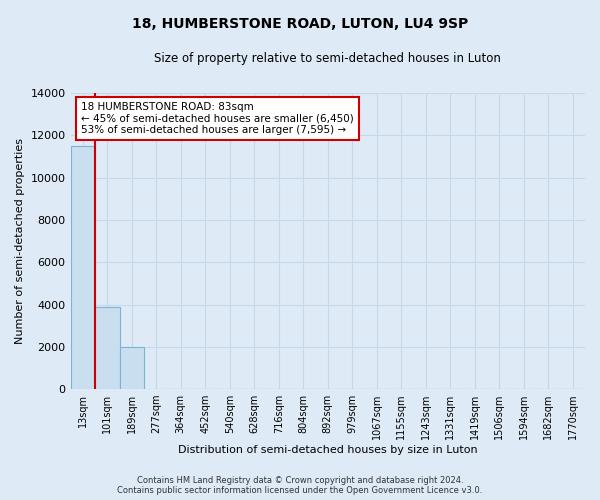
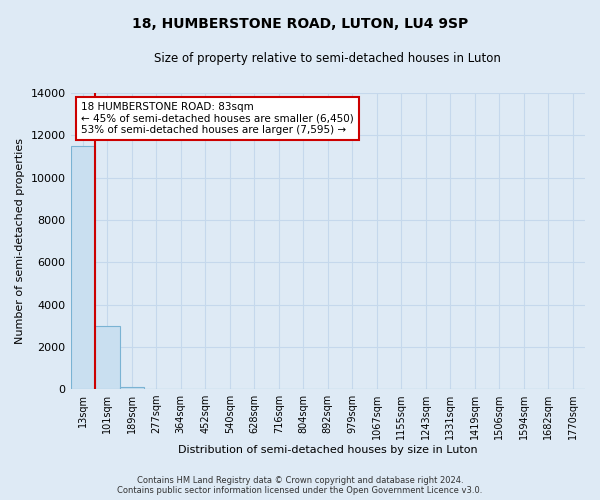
101sqm: 3900 -> 3000
189sqm: 2000 -> 100
